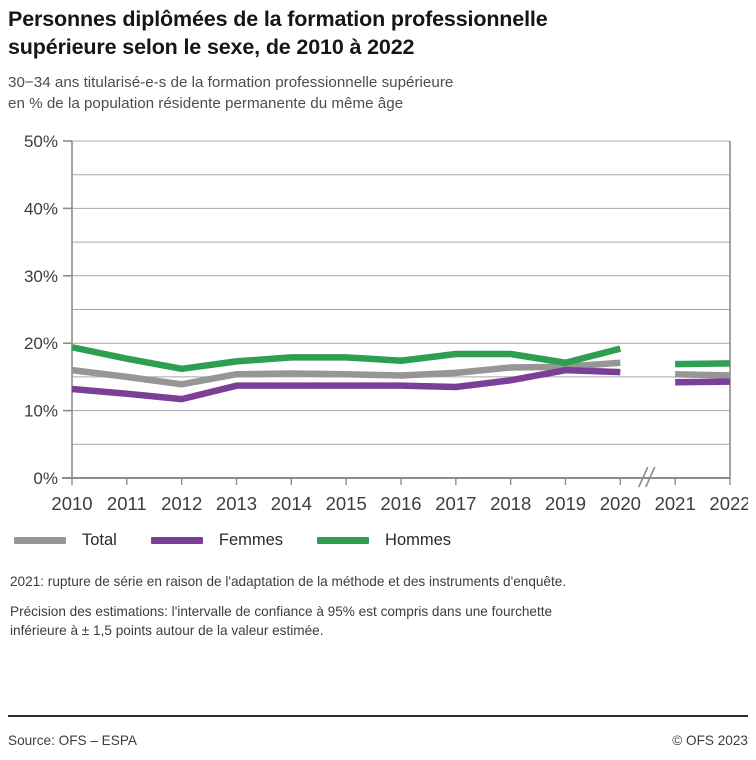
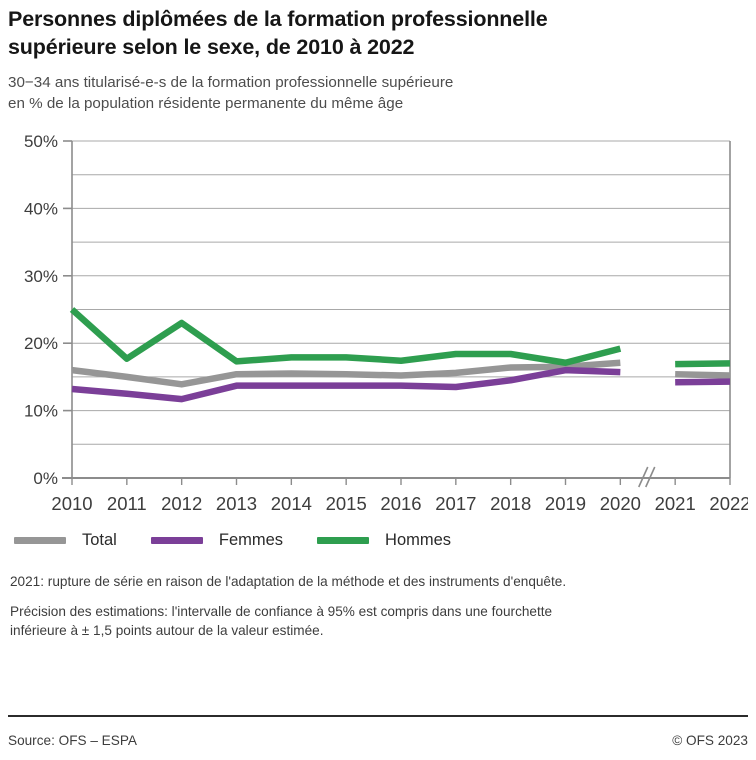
Hommes/2010: 19% -> 25%
Hommes/2012: 16% -> 23%
